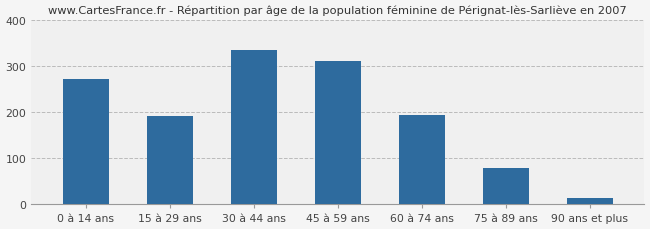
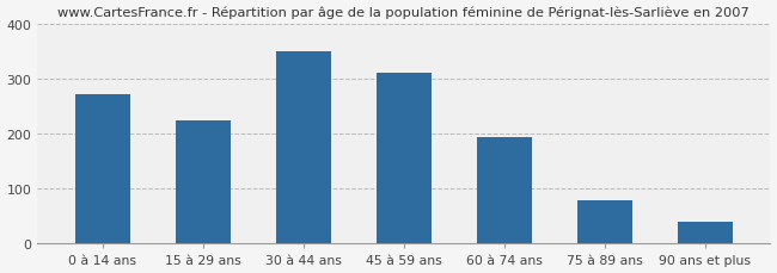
15 à 29 ans: 192 -> 225
30 à 44 ans: 336 -> 350
90 ans et plus: 13 -> 40
